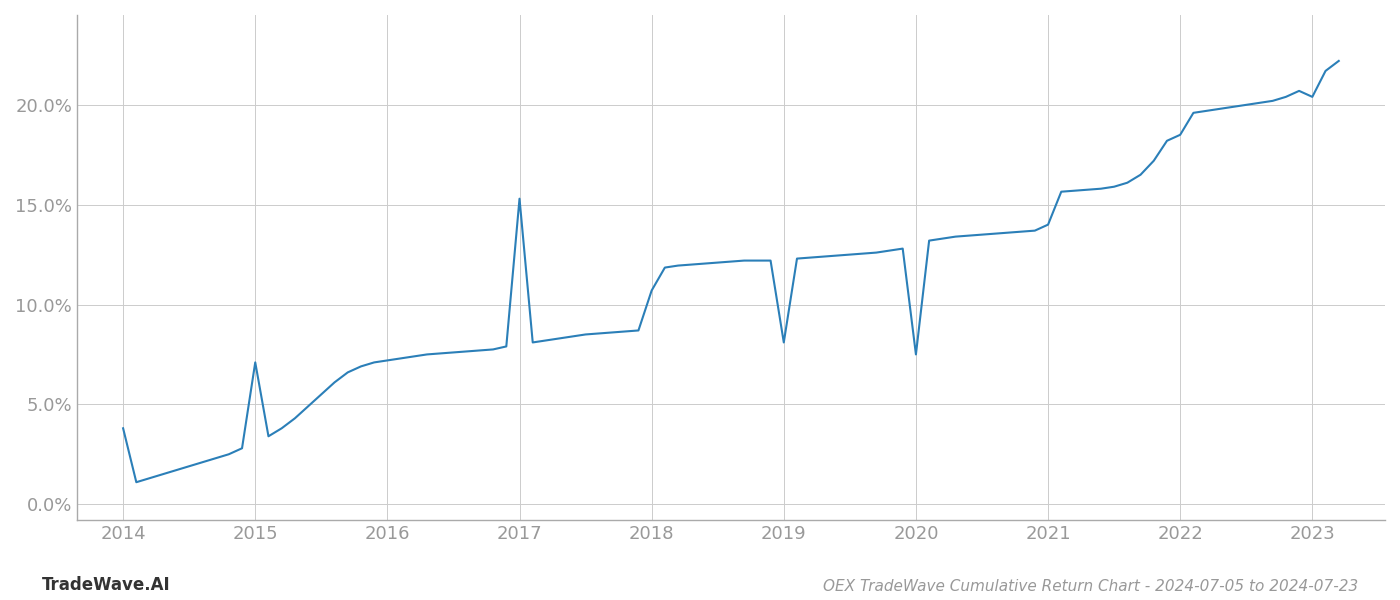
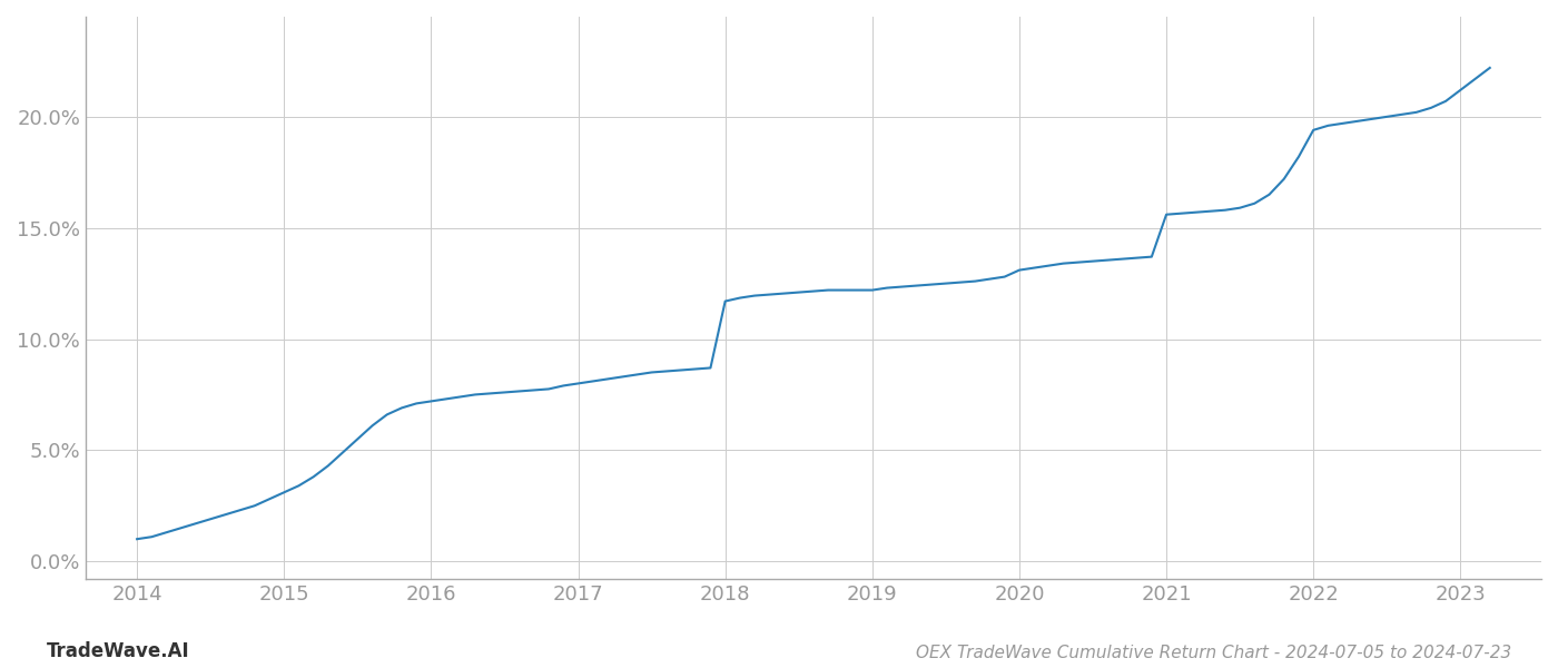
2014: 3.8% -> 1.0%
2015: 7.1% -> 3.1%
2017: 15.3% -> 8.0%
2018: 10.7% -> 11.7%
2019: 8.1% -> 12.2%
2020: 7.5% -> 13.1%
2021: 14.0% -> 15.6%
2022: 18.5% -> 19.4%
2023: 20.4% -> 21.2%
